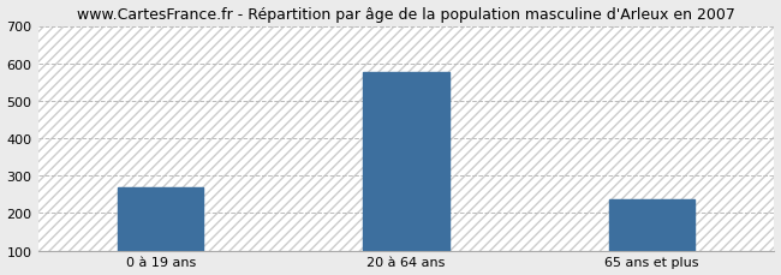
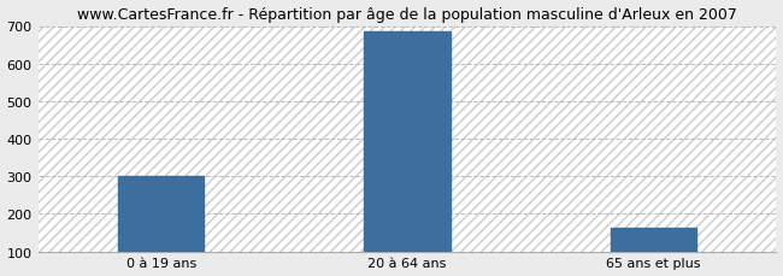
0 à 19 ans: 270 -> 300
20 à 64 ans: 575 -> 686
65 ans et plus: 235 -> 163
